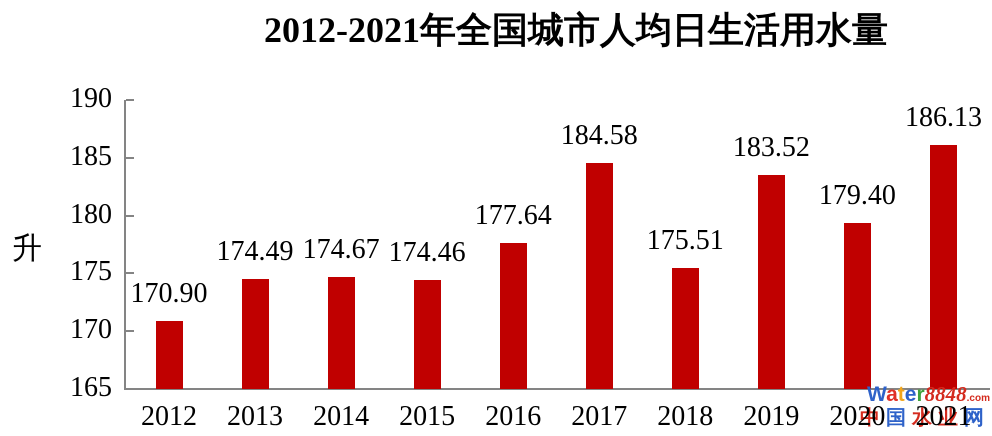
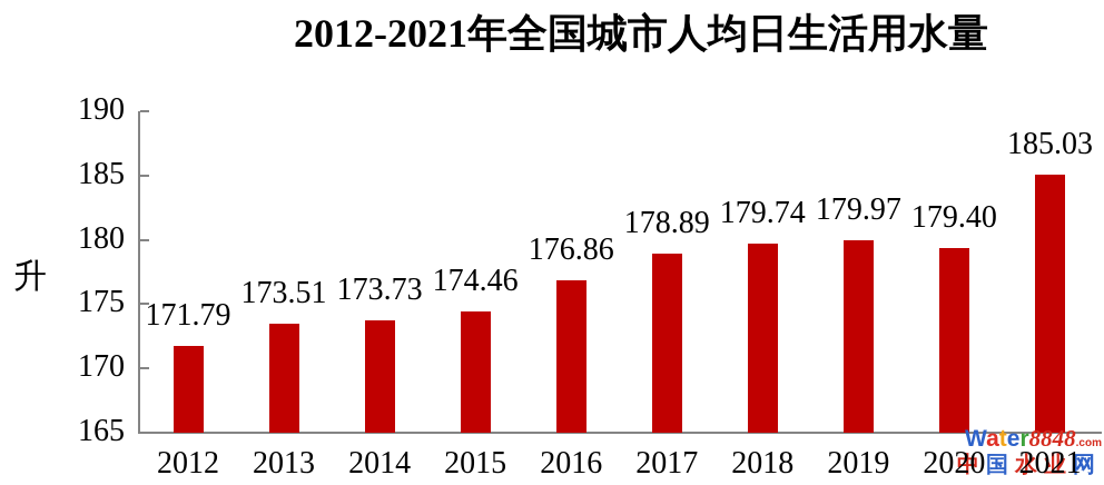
2012: 170.90 -> 171.79
2013: 174.49 -> 173.51
2014: 174.67 -> 173.73
2016: 177.64 -> 176.86
2017: 184.58 -> 178.89
2018: 175.51 -> 179.74
2019: 183.52 -> 179.97
2021: 186.13 -> 185.03
